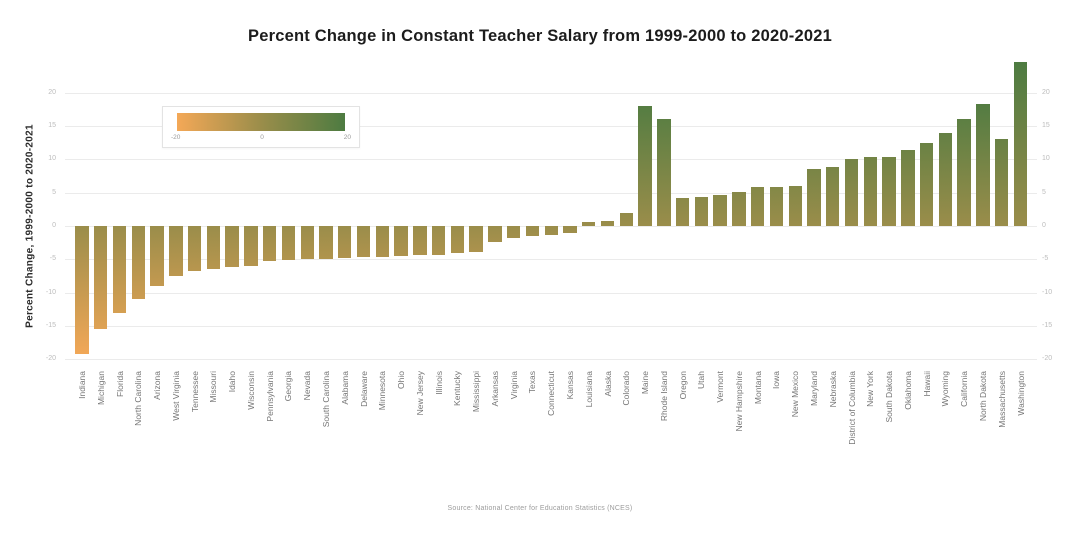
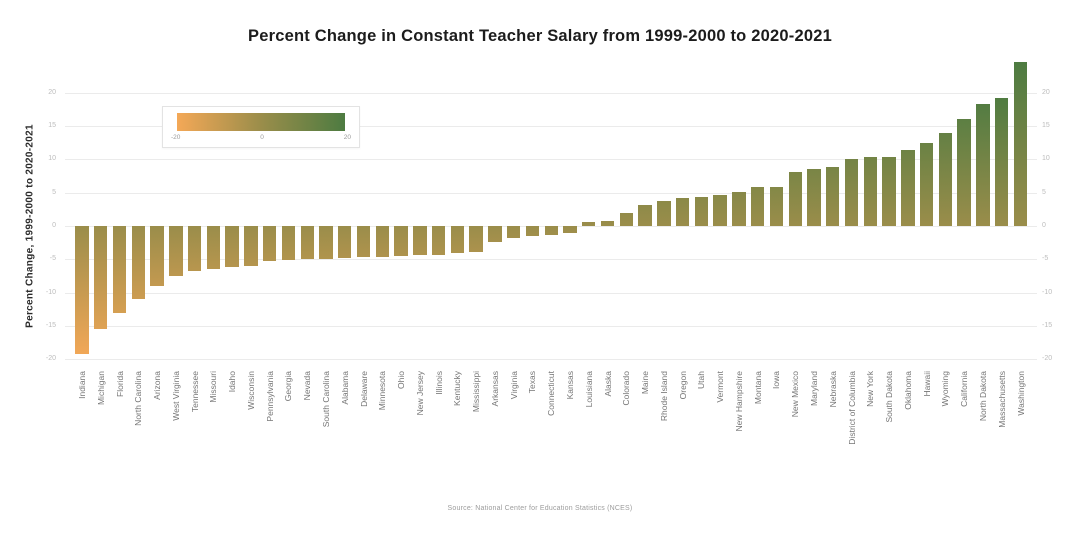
Maine: 18 -> 3
Rhode Island: 16 -> 4
New Mexico: 6 -> 8
Massachusetts: 13 -> 19
